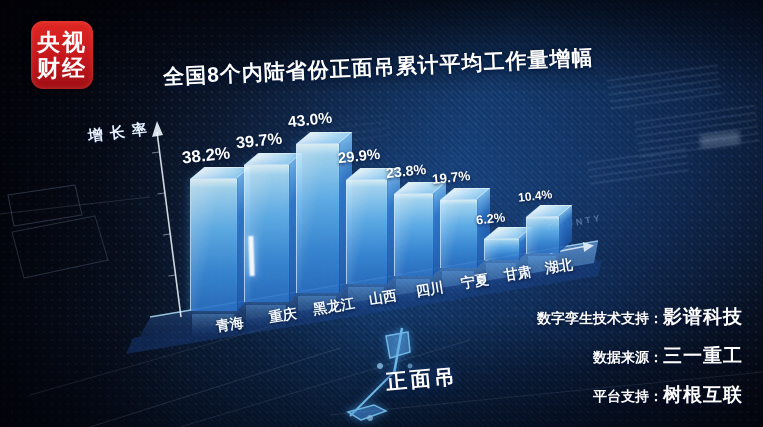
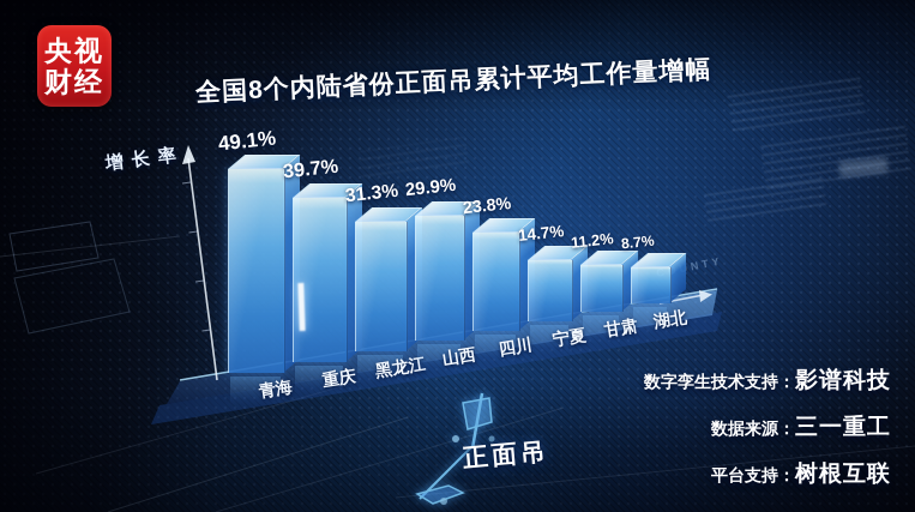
青海: 38.2% -> 49.1%
黑龙江: 43.0% -> 31.3%
宁夏: 19.7% -> 14.7%
甘肃: 6.2% -> 11.2%
湖北: 10.4% -> 8.7%
